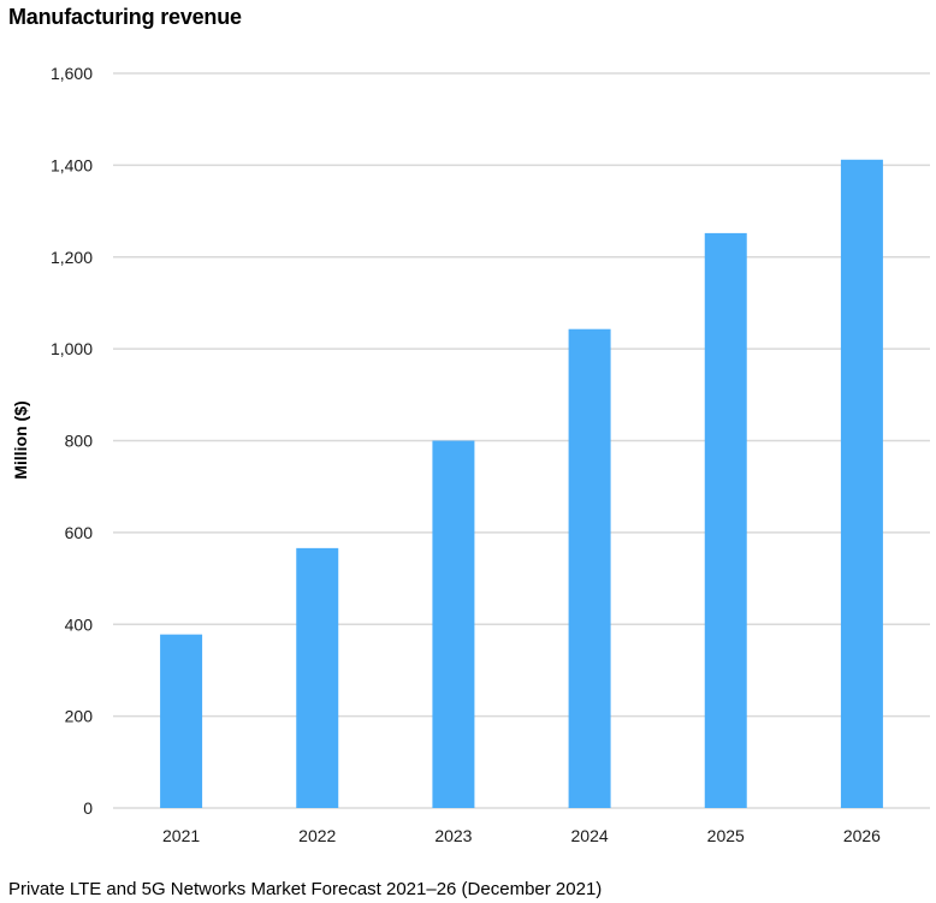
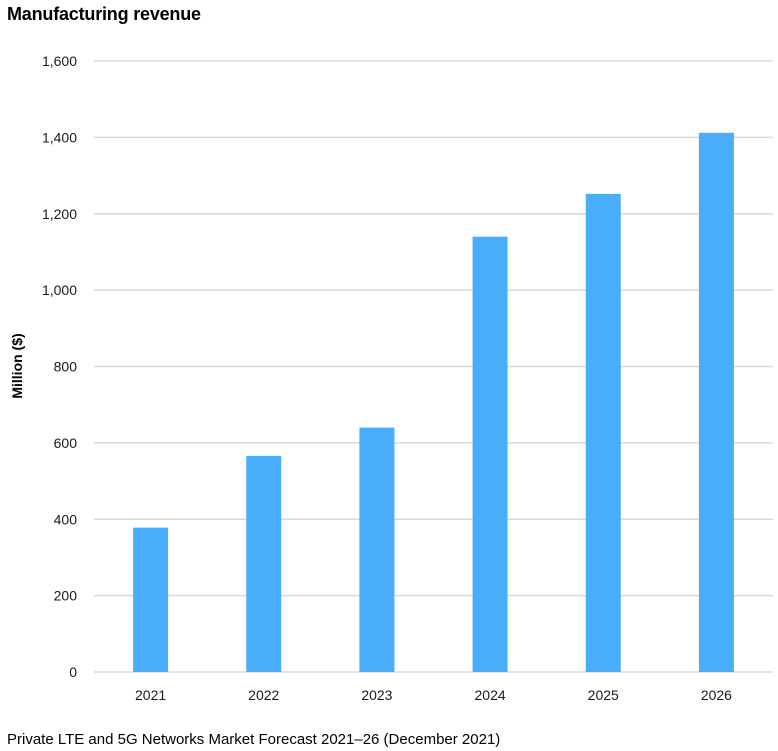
2023: 800 -> 640
2024: 1040 -> 1140
